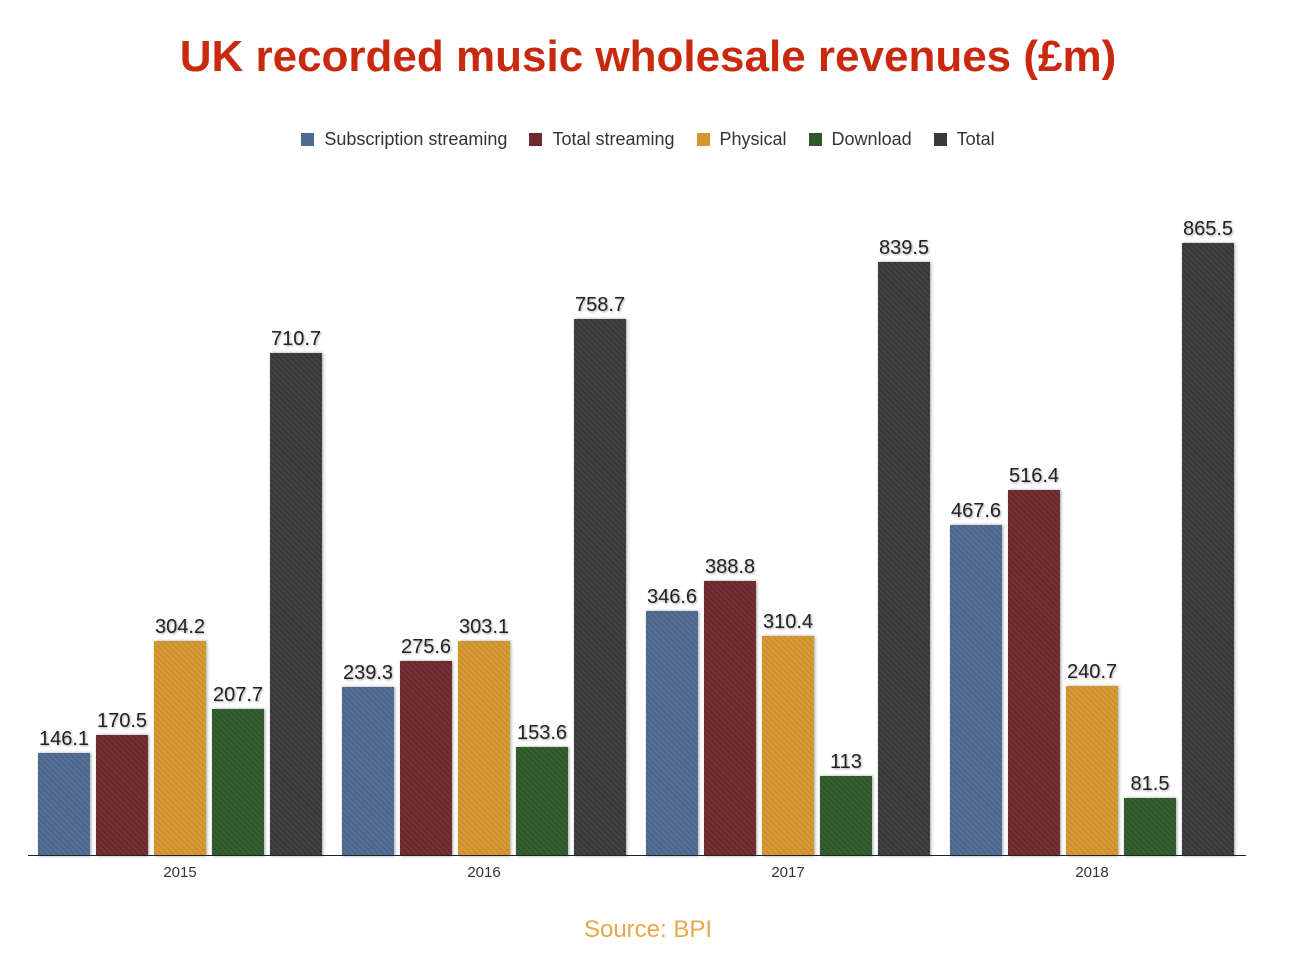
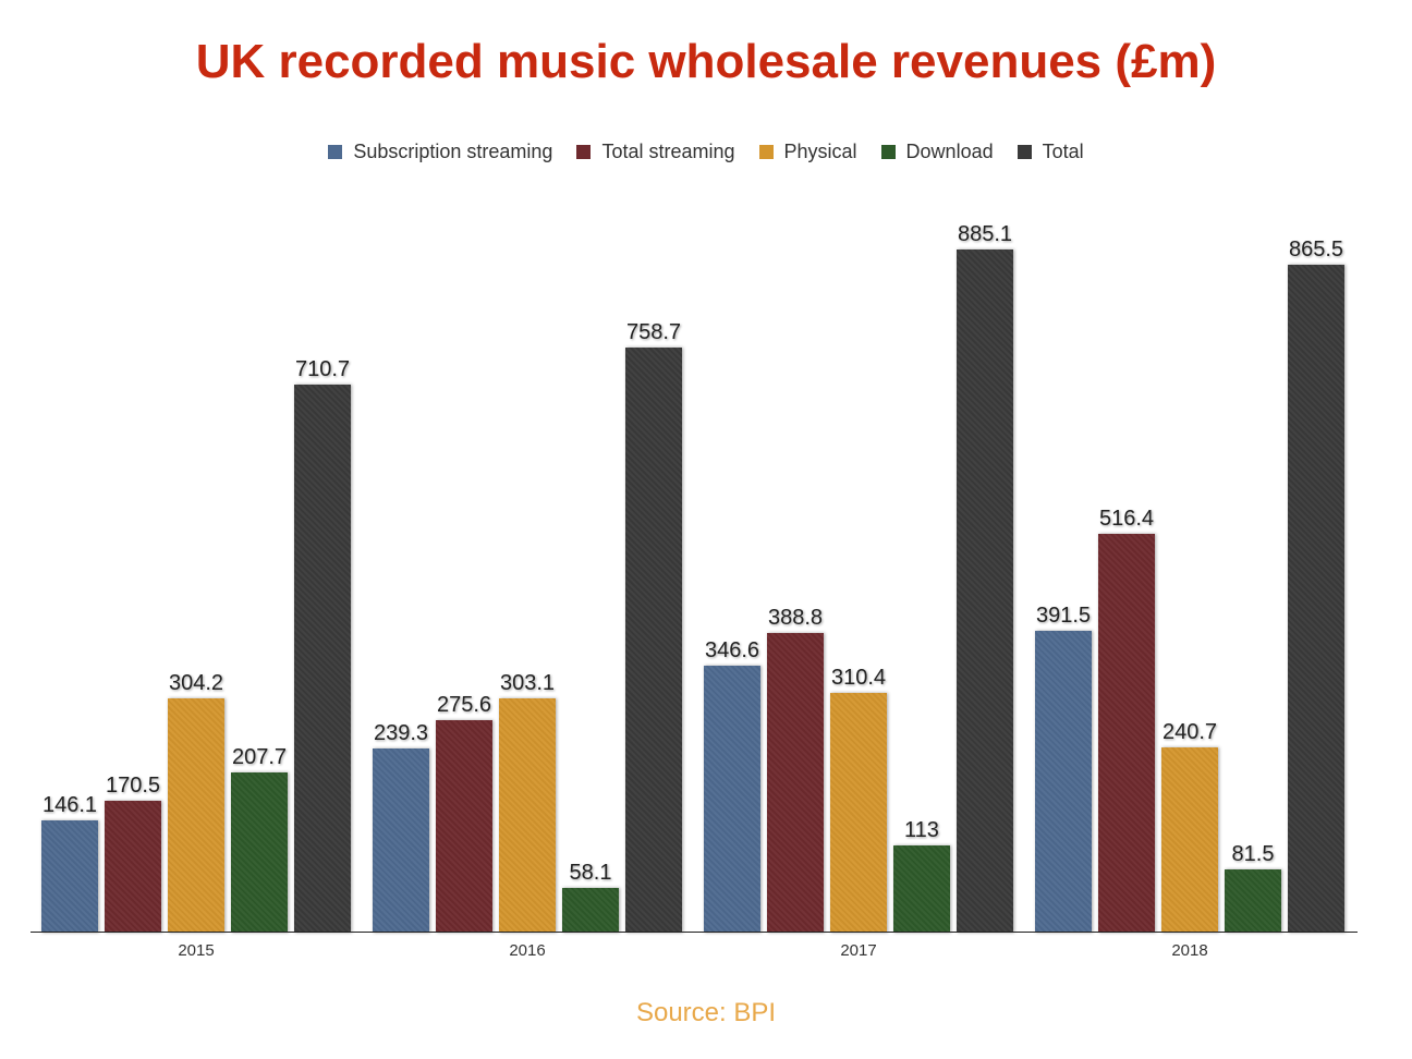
Download/2016: 153.6 -> 58.1
Total/2017: 839.5 -> 885.1
Subscription streaming/2018: 467.6 -> 391.5
